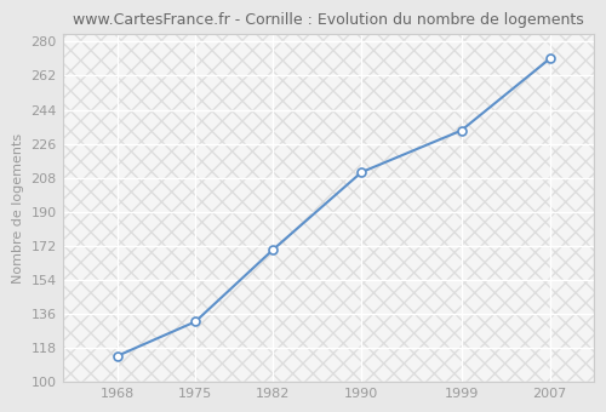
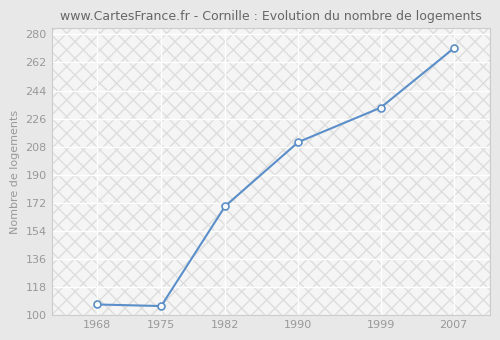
1968: 114 -> 107
1975: 132 -> 106
